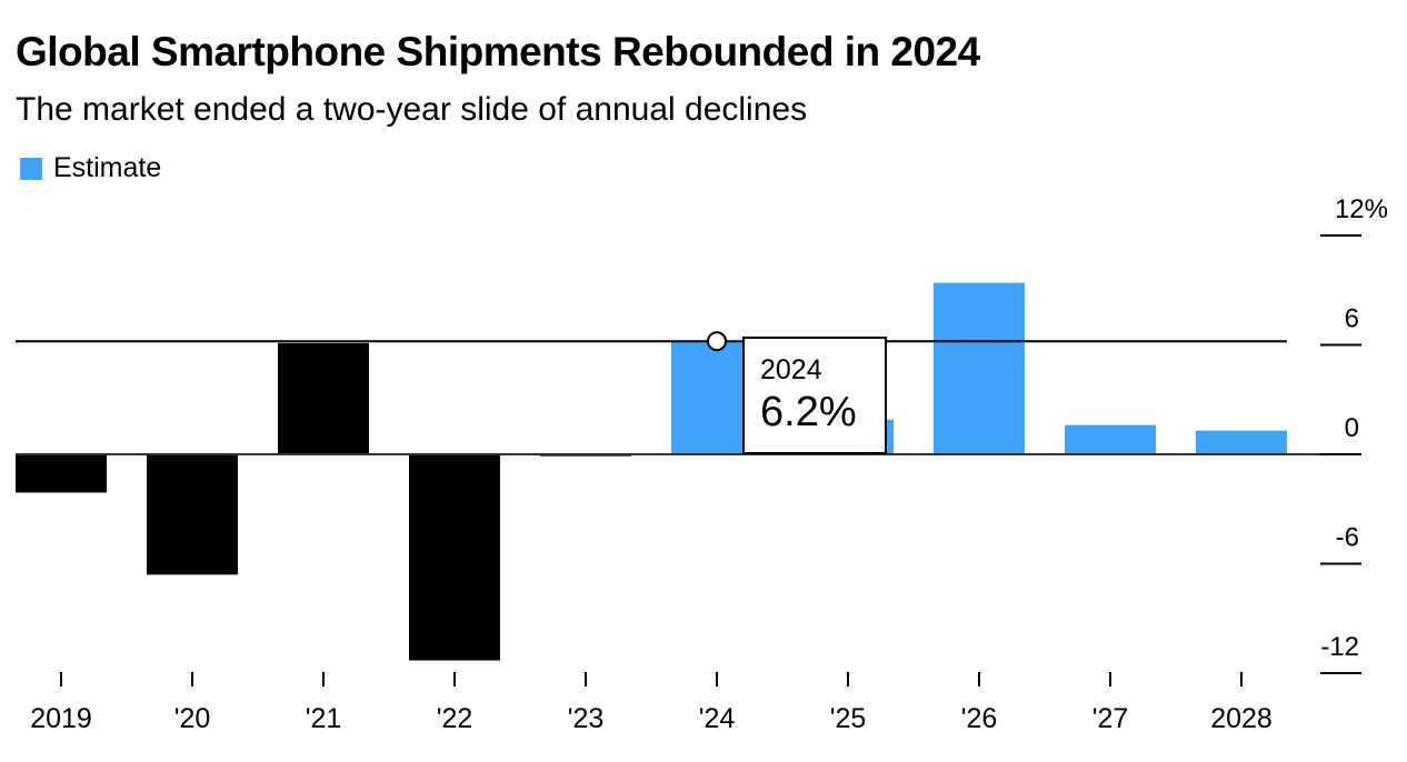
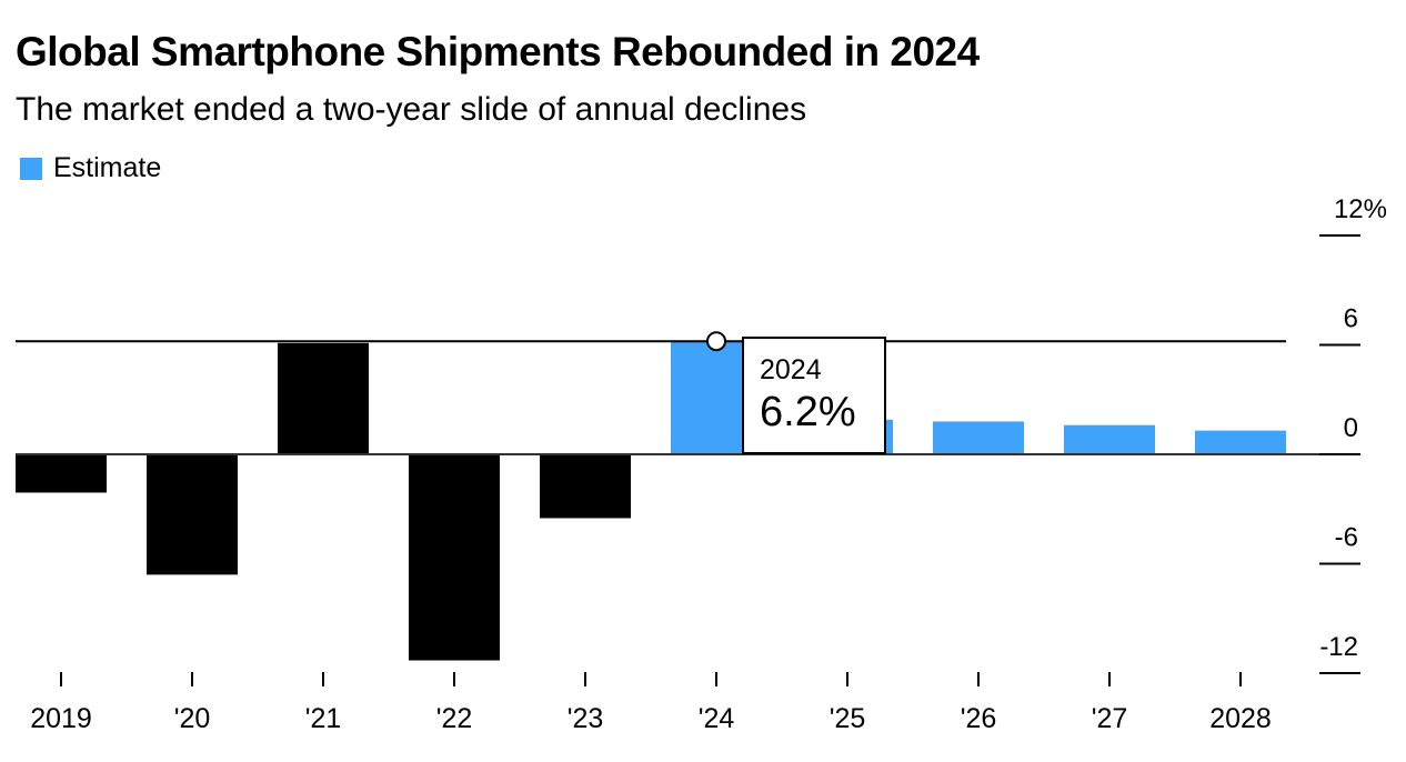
'23: -0.1 -> -3.5
'26: 9.4 -> 1.8
